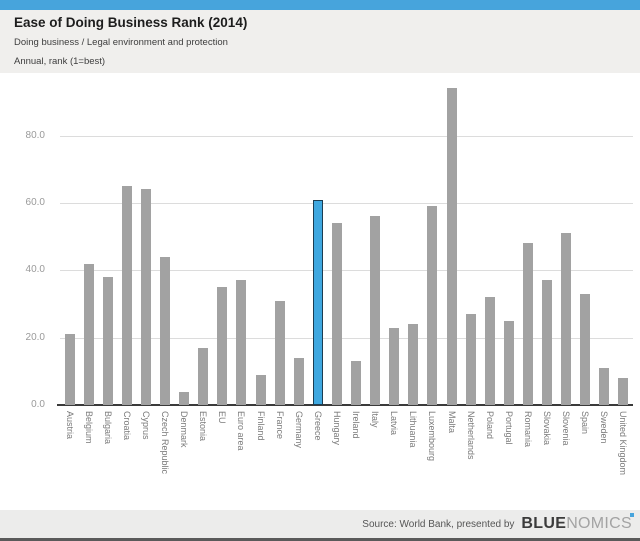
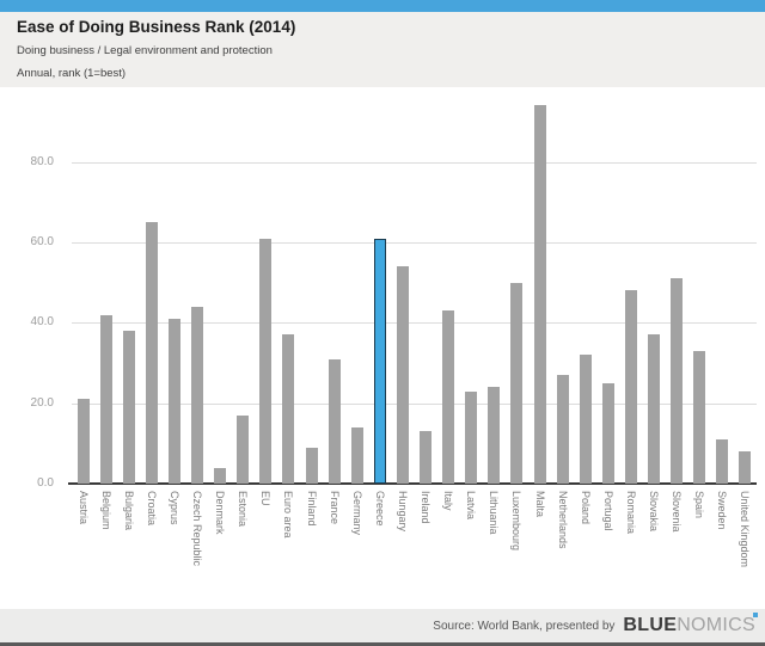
Cyprus: 64 -> 41
EU: 35 -> 61
Italy: 56 -> 43
Luxembourg: 59 -> 50
